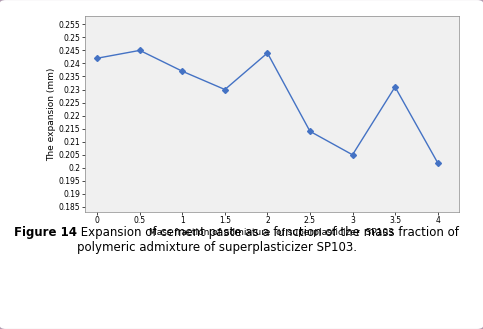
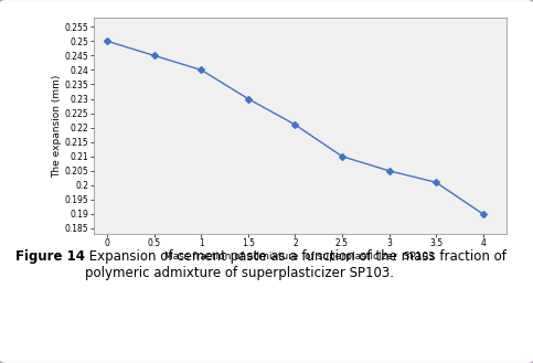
0: 0.242 -> 0.250
1: 0.237 -> 0.240
2: 0.244 -> 0.221
2.5: 0.214 -> 0.210
3.5: 0.231 -> 0.201
4: 0.202 -> 0.190
